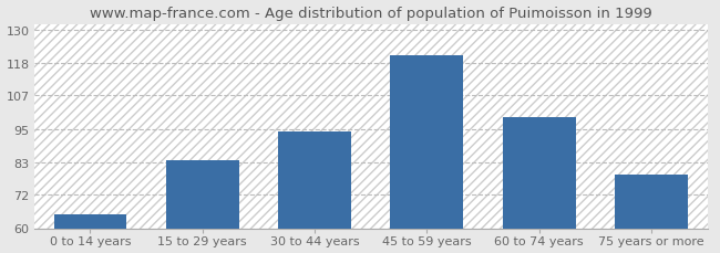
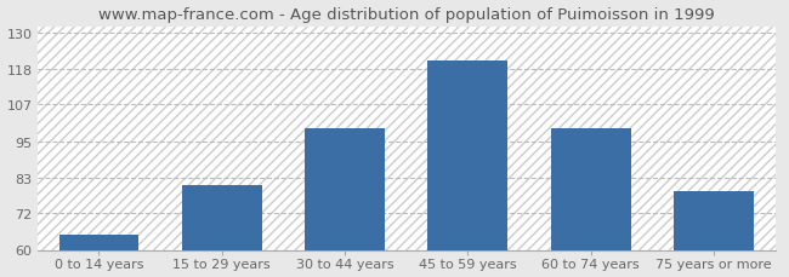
15 to 29 years: 84 -> 81
30 to 44 years: 94 -> 99
